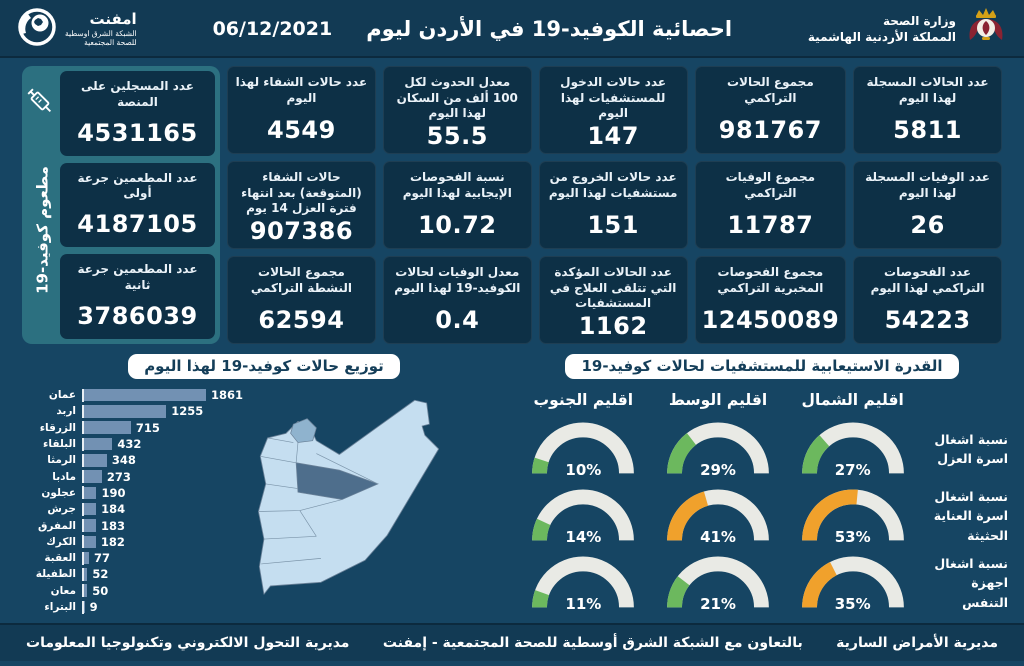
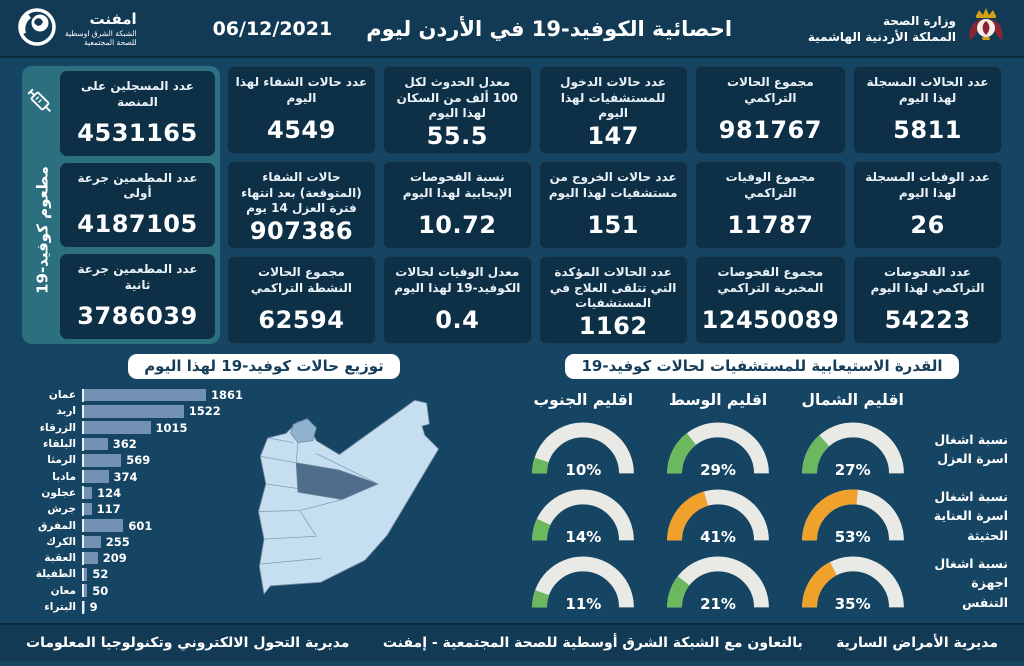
توزيع حالات كوفيد-19 لهذا اليوم/اربد: 1255 -> 1522
توزيع حالات كوفيد-19 لهذا اليوم/الزرقاء: 715 -> 1015
توزيع حالات كوفيد-19 لهذا اليوم/البلقاء: 432 -> 362
توزيع حالات كوفيد-19 لهذا اليوم/الرمثا: 348 -> 569
توزيع حالات كوفيد-19 لهذا اليوم/مادبا: 273 -> 374
توزيع حالات كوفيد-19 لهذا اليوم/عجلون: 190 -> 124
توزيع حالات كوفيد-19 لهذا اليوم/جرش: 184 -> 117
توزيع حالات كوفيد-19 لهذا اليوم/المفرق: 183 -> 601
توزيع حالات كوفيد-19 لهذا اليوم/الكرك: 182 -> 255
توزيع حالات كوفيد-19 لهذا اليوم/العقبة: 77 -> 209
